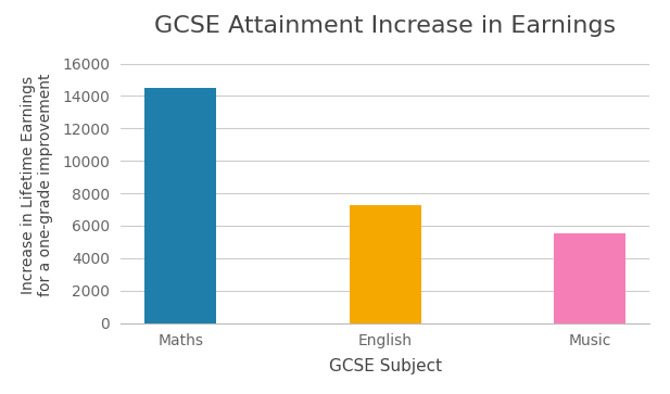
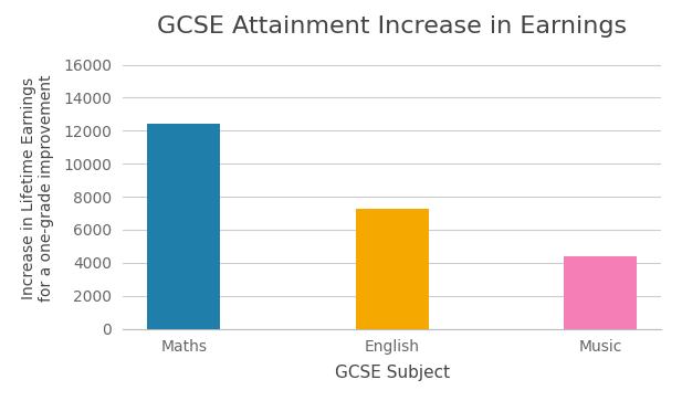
Maths: 14500 -> 12400
Music: 5500 -> 4400
